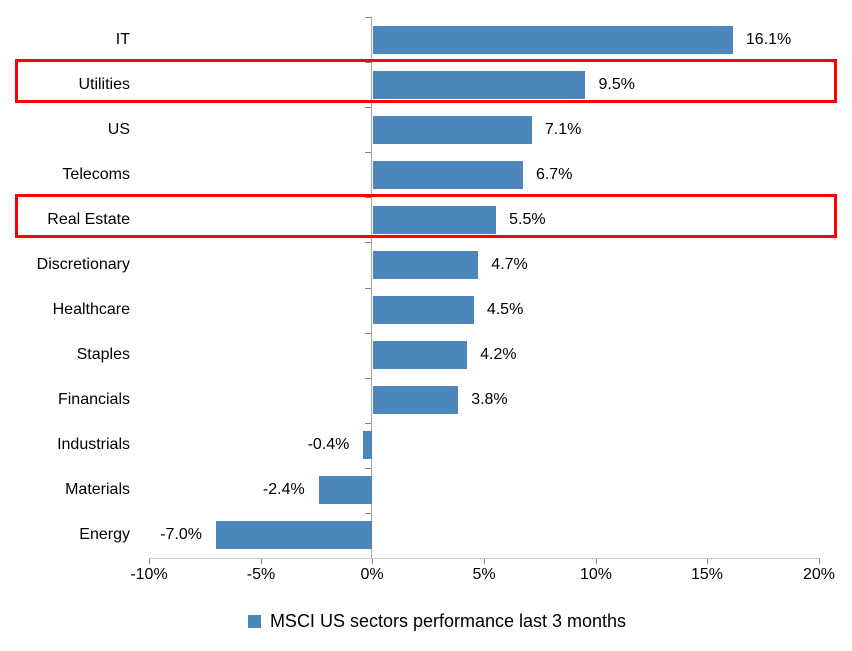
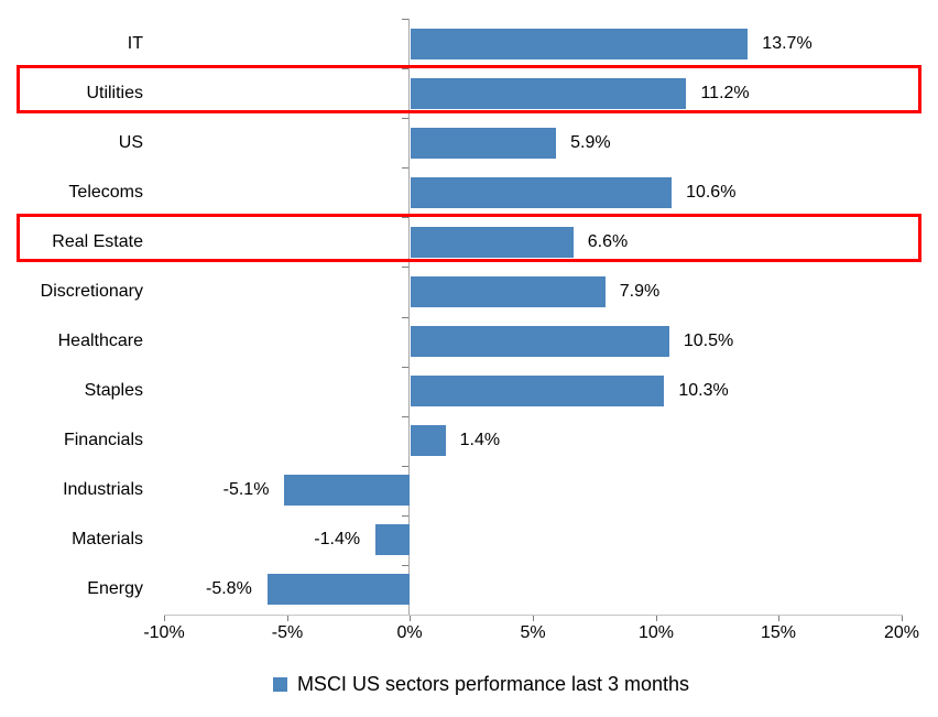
IT: 16.1% -> 13.7%
Utilities: 9.5% -> 11.2%
US: 7.1% -> 5.9%
Telecoms: 6.7% -> 10.6%
Real Estate: 5.5% -> 6.6%
Discretionary: 4.7% -> 7.9%
Healthcare: 4.5% -> 10.5%
Staples: 4.2% -> 10.3%
Financials: 3.8% -> 1.4%
Industrials: -0.4% -> -5.1%
Materials: -2.4% -> -1.4%
Energy: -7.0% -> -5.8%
